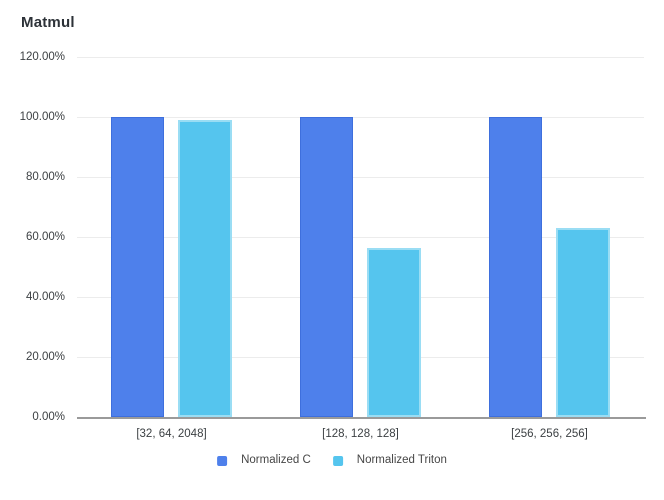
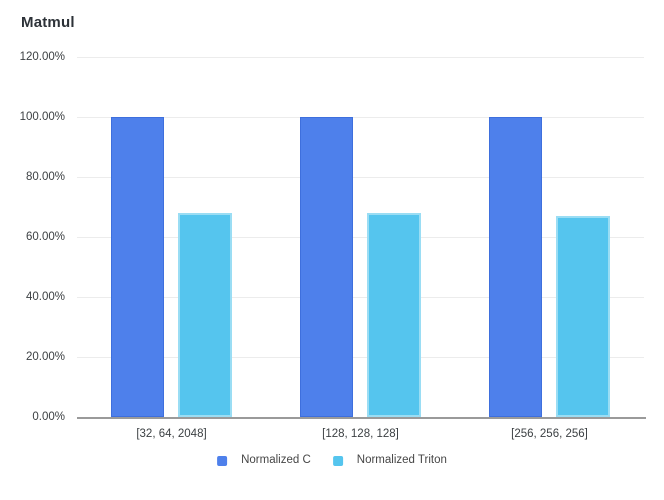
Normalized Triton/[32, 64, 2048]: 99% -> 68%
Normalized Triton/[128, 128, 128]: 56% -> 68%
Normalized Triton/[256, 256, 256]: 63% -> 67%
